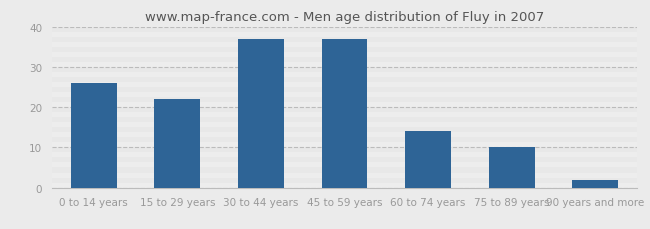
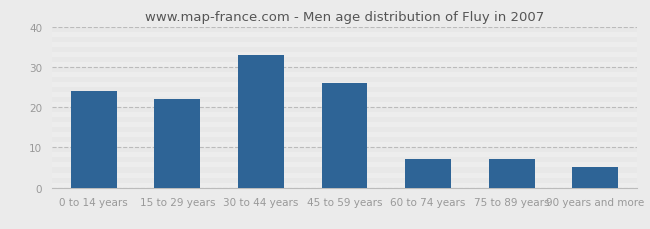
0 to 14 years: 26 -> 24
30 to 44 years: 37 -> 33
45 to 59 years: 37 -> 26
60 to 74 years: 14 -> 7
75 to 89 years: 10 -> 7
90 years and more: 2 -> 5
